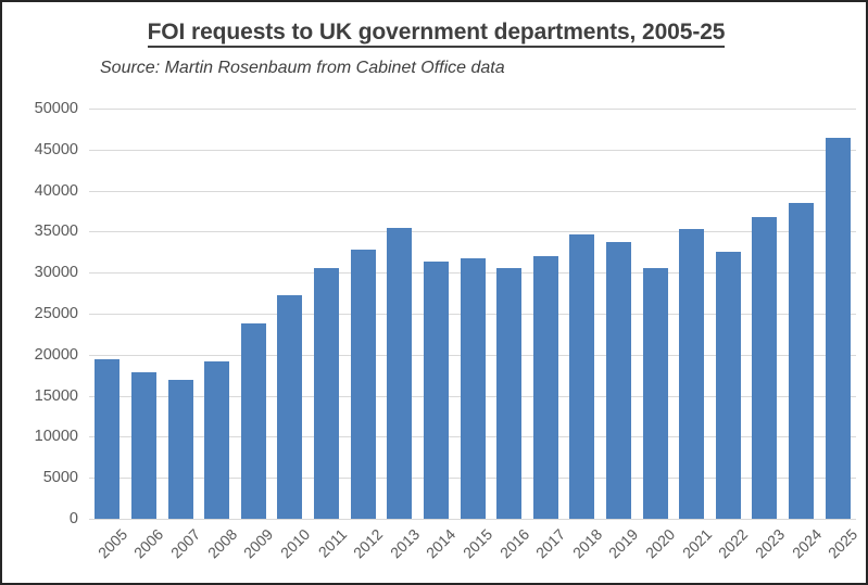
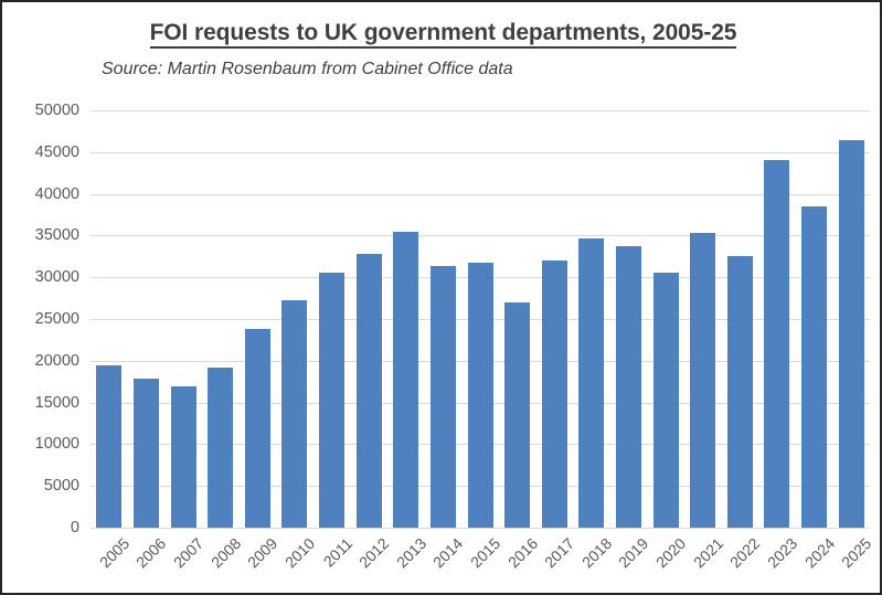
2016: 30000 -> 27000
2023: 37000 -> 44000
